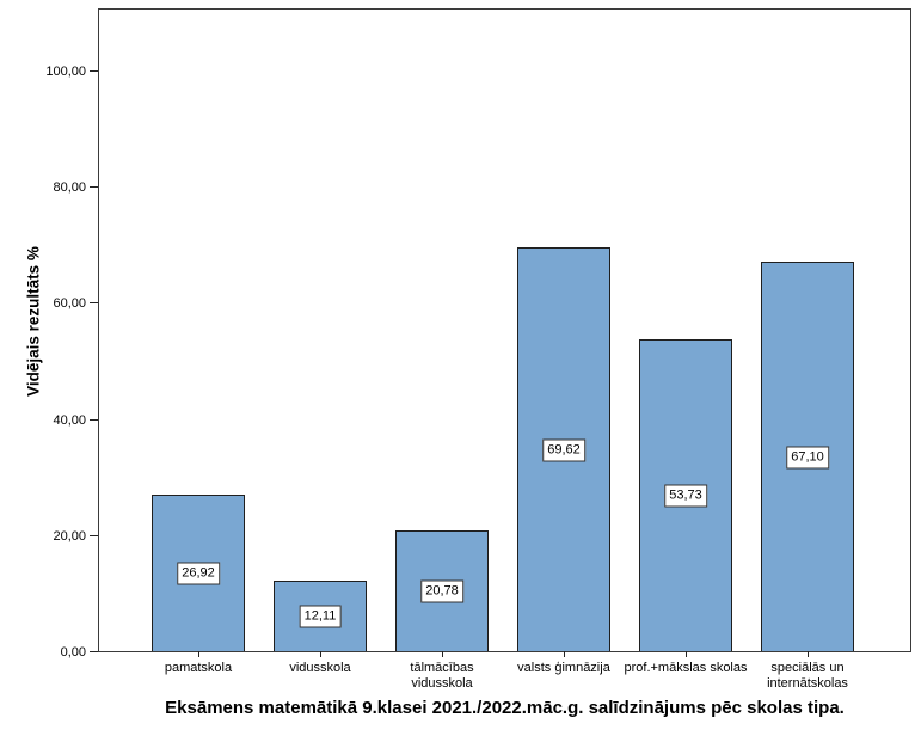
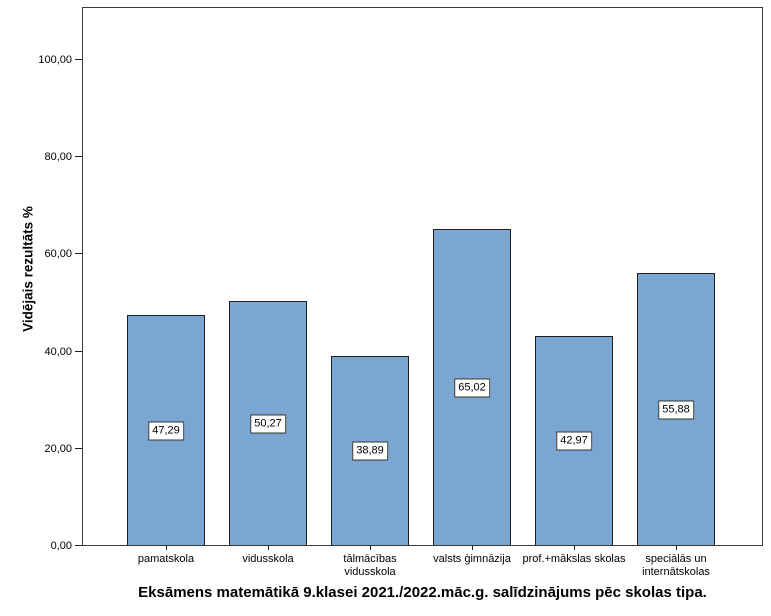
pamatskola: 26,92 -> 47,29
vidusskola: 12,11 -> 50,27
tālmācības vidusskola: 20,78 -> 38,89
valsts ģimnāzija: 69,62 -> 65,02
prof.+mākslas skolas: 53,73 -> 42,97
speciālās un internātskolas: 67,10 -> 55,88
